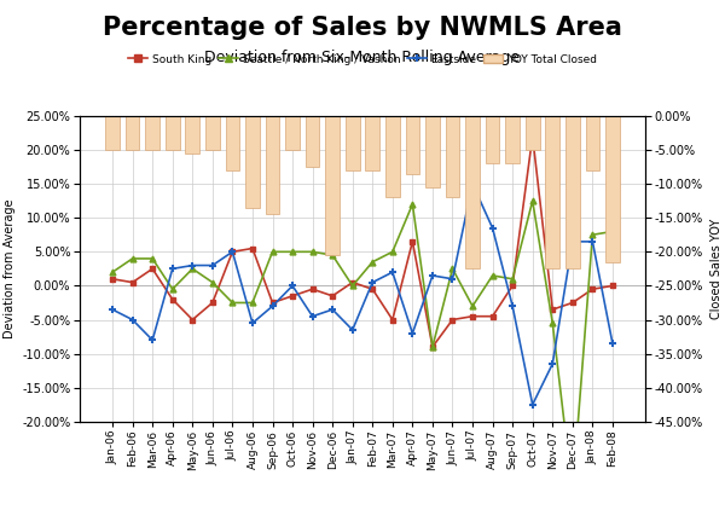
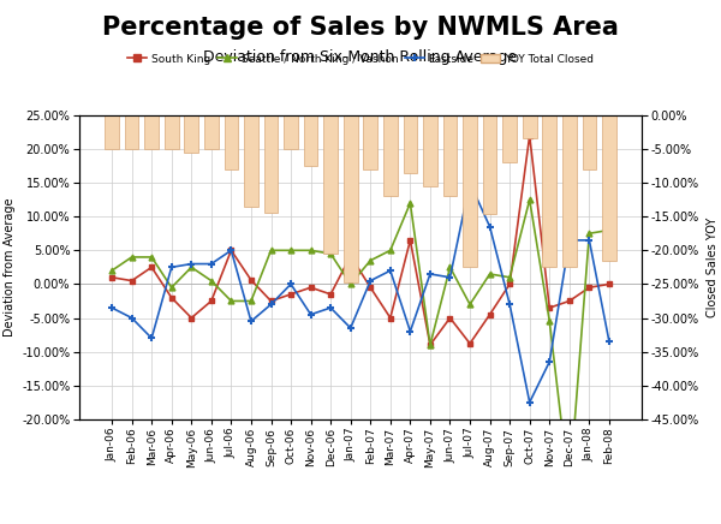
South King/Aug-06: 5.5% -> 0.6%
South King/Jan-07: 0.5% -> 4.2%
YOY Total Closed/Jan-07: -8.0% -> -24.8%
South King/Jul-07: -4.5% -> -8.8%
YOY Total Closed/Aug-07: -7.0% -> -14.6%
YOY Total Closed/Oct-07: -5.0% -> -3.4%
